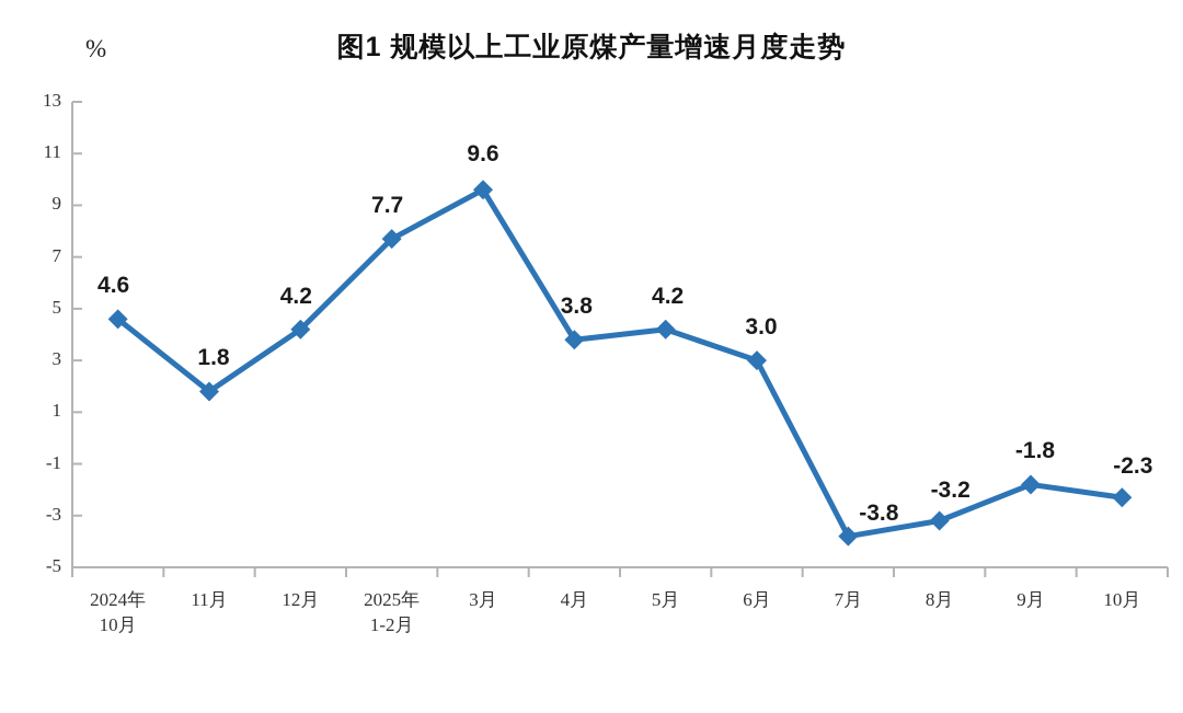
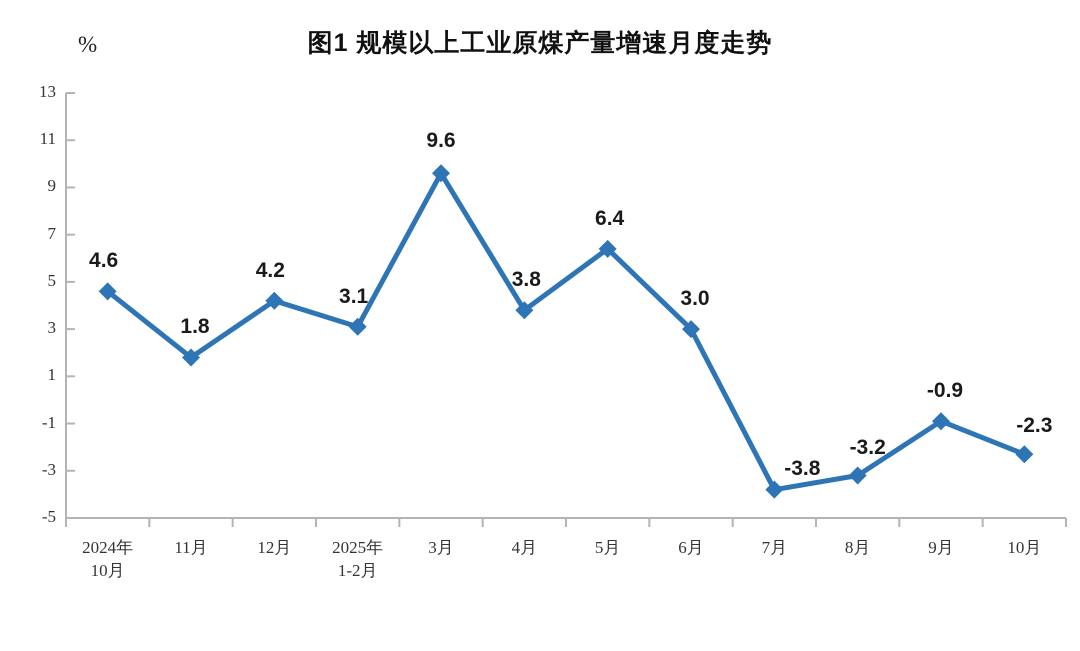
2025年 1-2月: 7.7 -> 3.1
5月: 4.2 -> 6.4
9月: -1.8 -> -0.9
